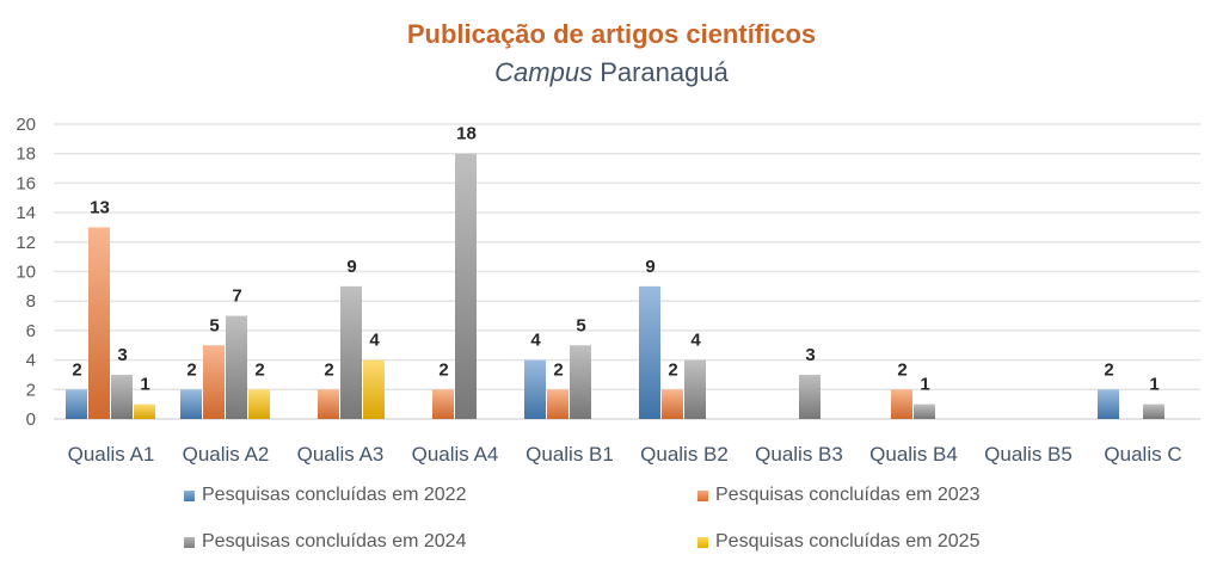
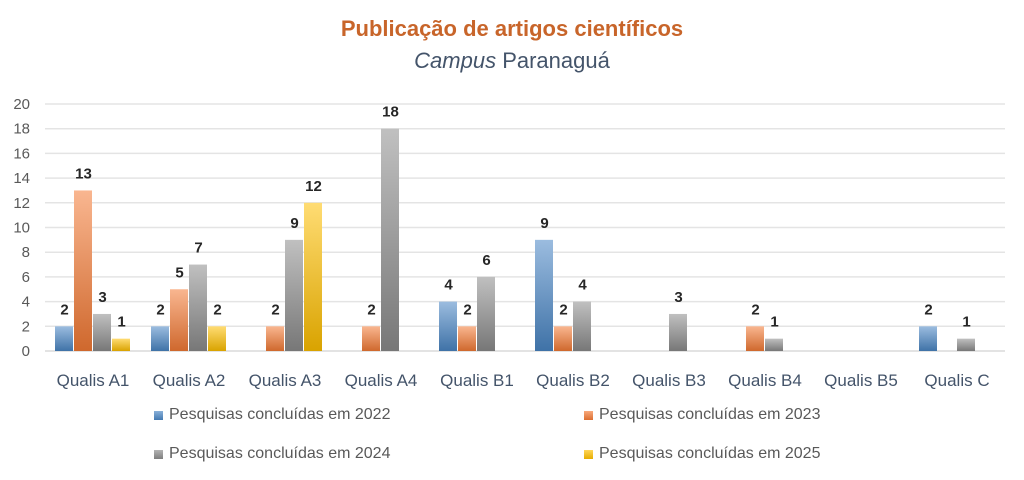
Pesquisas concluídas em 2025/Qualis A3: 4 -> 12
Pesquisas concluídas em 2024/Qualis B1: 5 -> 6
